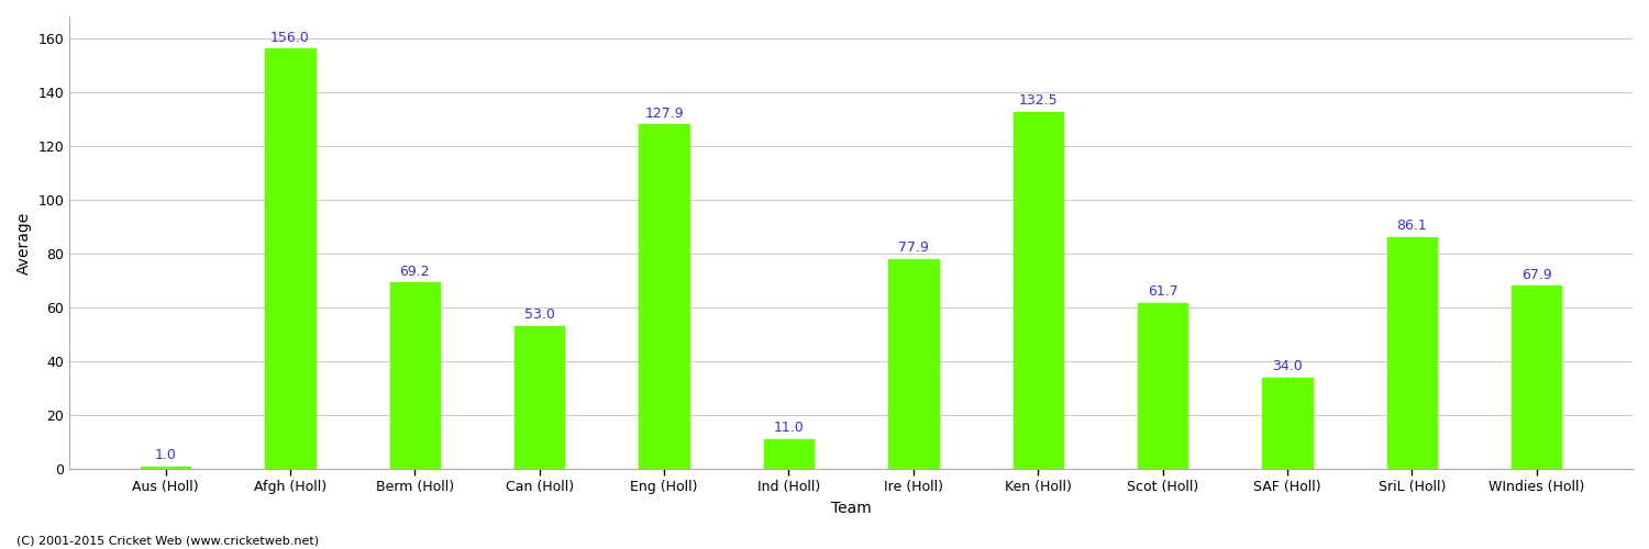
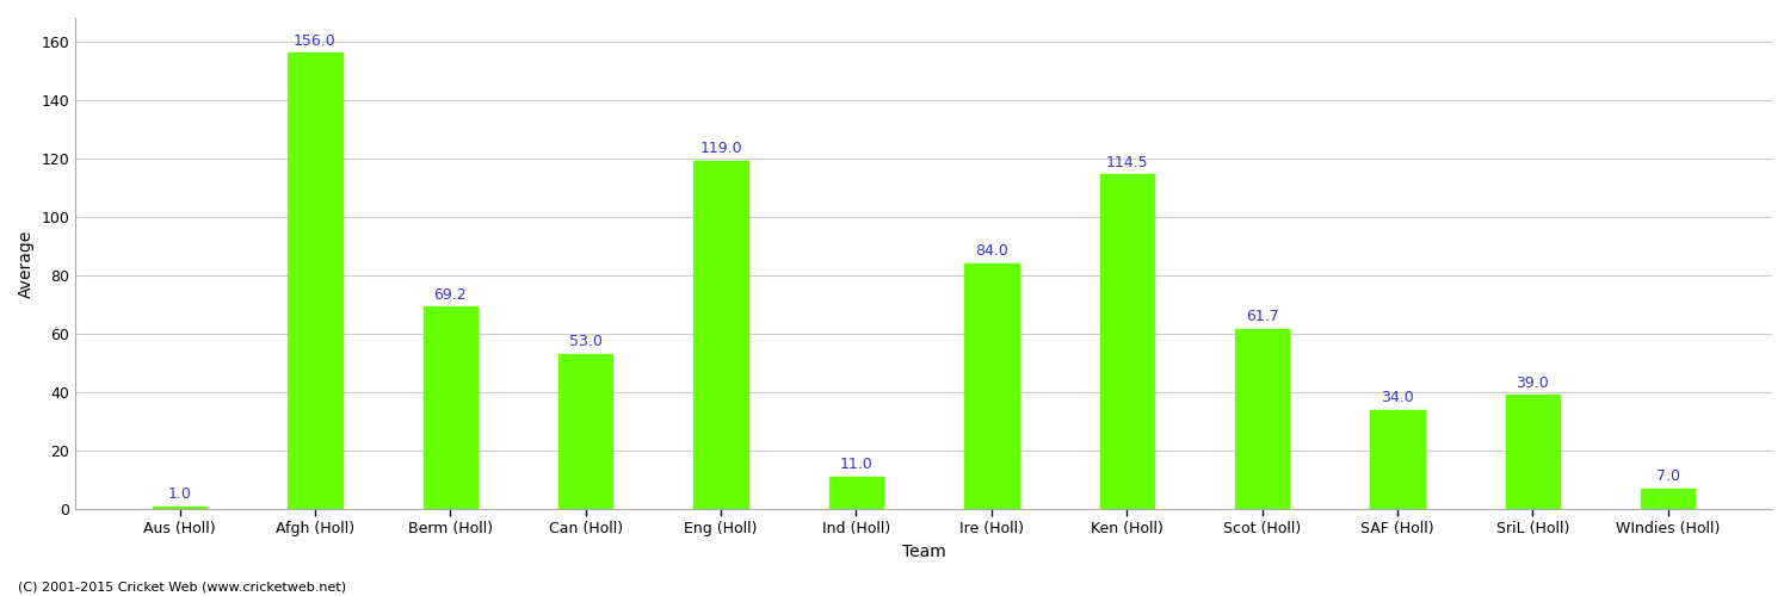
Eng (Holl): 127.9 -> 119.0
Ire (Holl): 77.9 -> 84.0
Ken (Holl): 132.5 -> 114.5
SriL (Holl): 86.1 -> 39.0
WIndies (Holl): 67.9 -> 7.0
